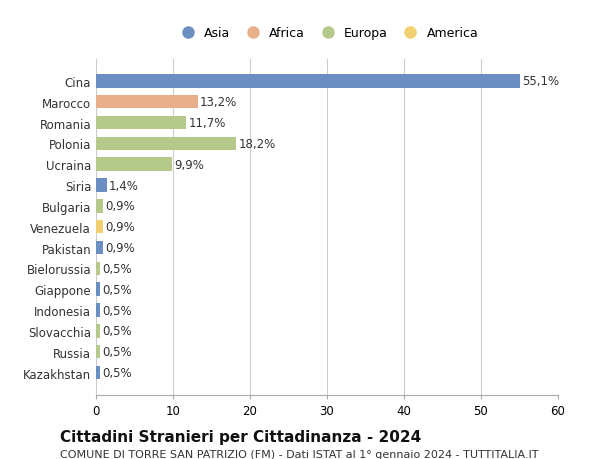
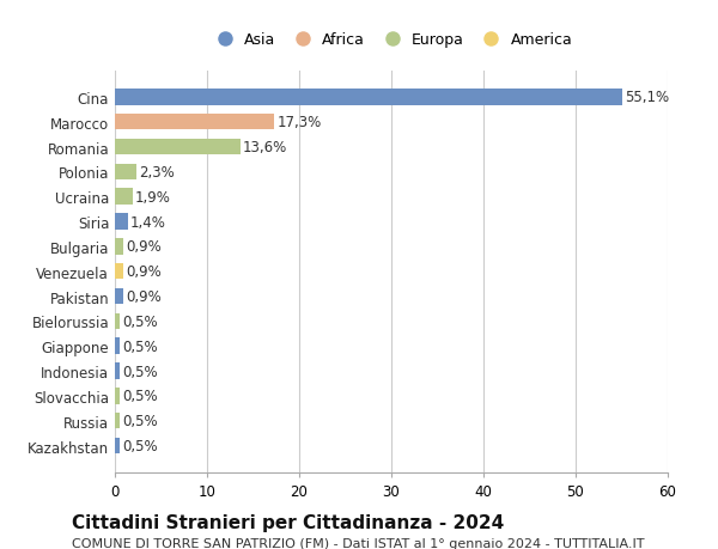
Marocco: 13,2% -> 17,3%
Romania: 11,7% -> 13,6%
Polonia: 18,2% -> 2,3%
Ucraina: 9,9% -> 1,9%
